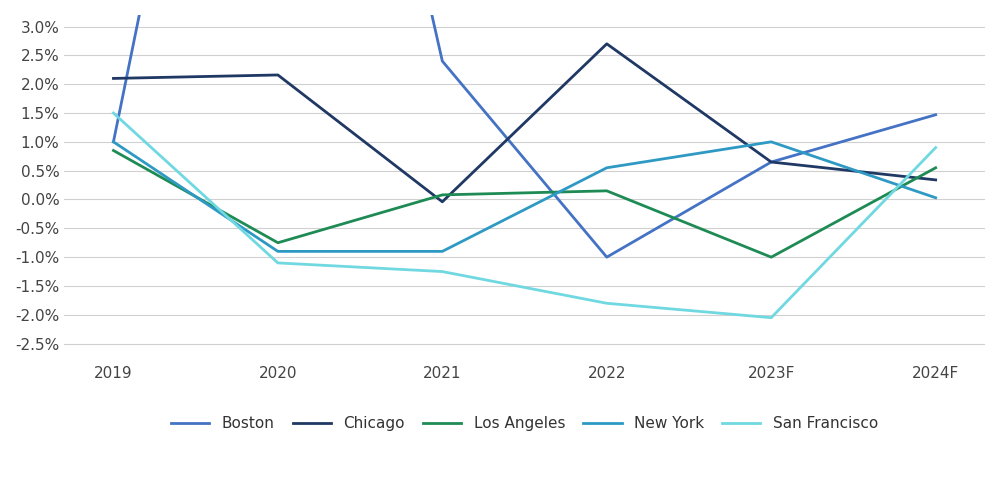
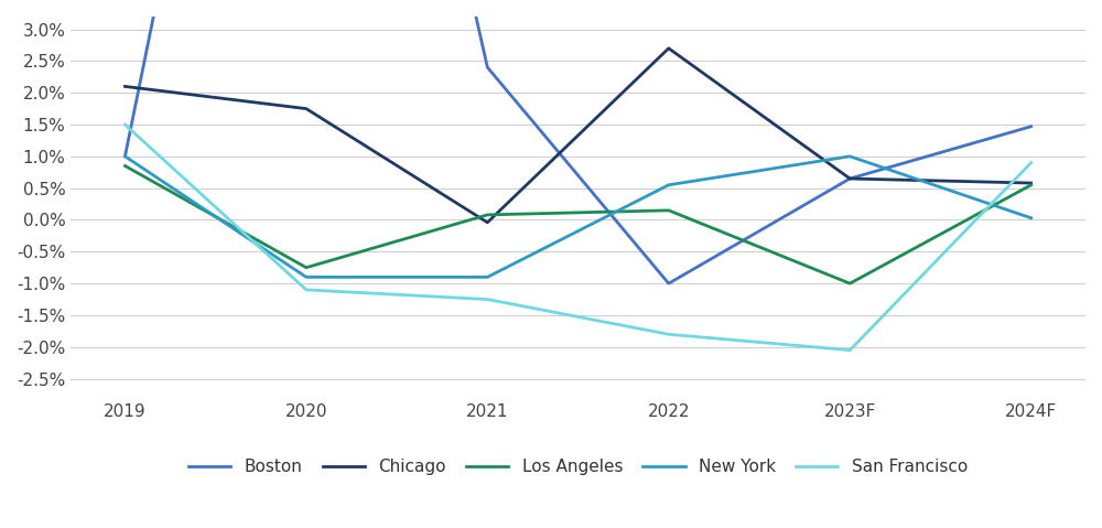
Chicago/2020: 2.16% -> 1.75%
Chicago/2024F: 0.34% -> 0.58%
